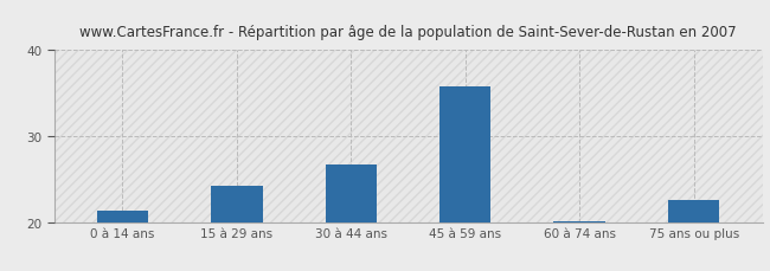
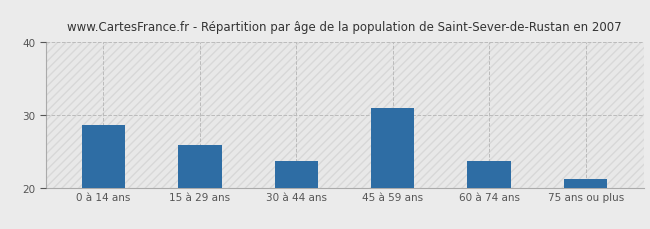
0 à 14 ans: 21.3 -> 28.6
15 à 29 ans: 24.2 -> 25.8
30 à 44 ans: 26.7 -> 23.6
45 à 59 ans: 35.8 -> 31.0
60 à 74 ans: 20.1 -> 23.6
75 ans ou plus: 22.5 -> 21.2
